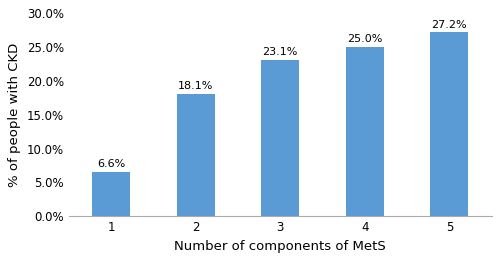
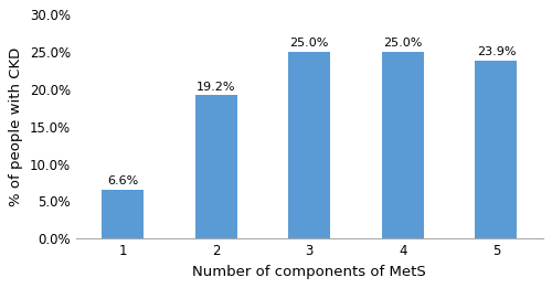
2: 18.1% -> 19.2%
3: 23.1% -> 25.0%
5: 27.2% -> 23.9%
